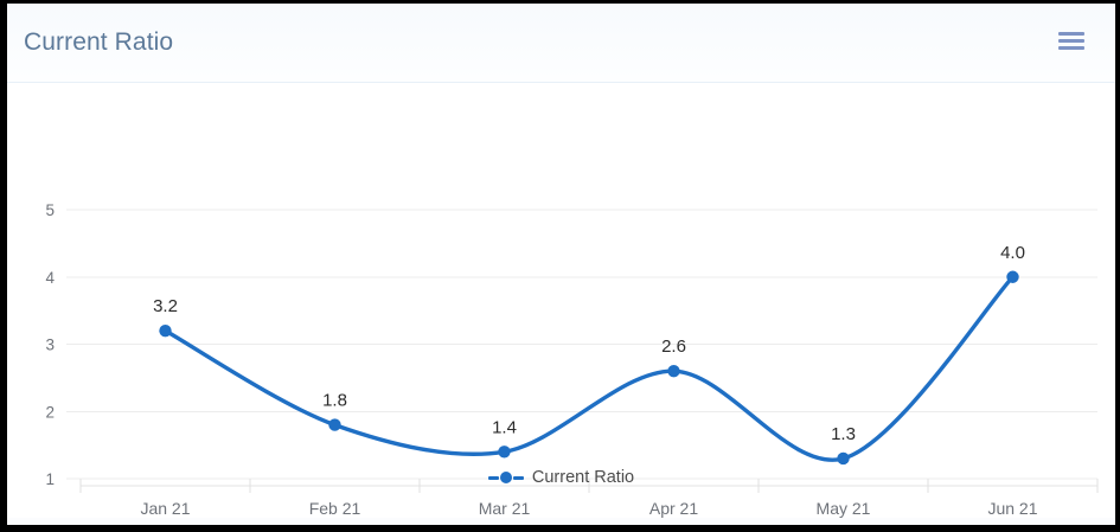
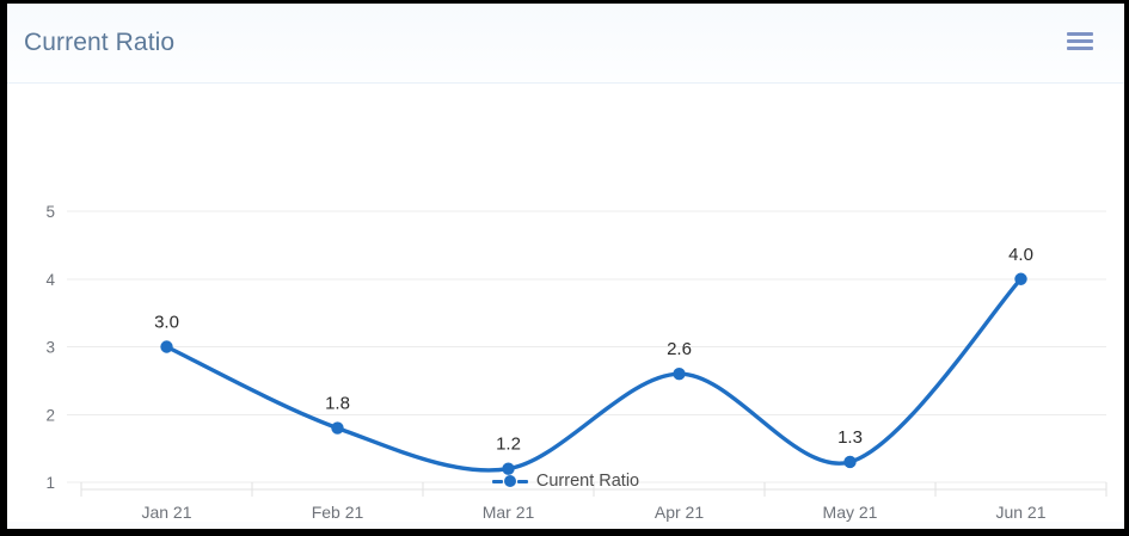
Jan 21: 3.2 -> 3.0
Mar 21: 1.4 -> 1.2
